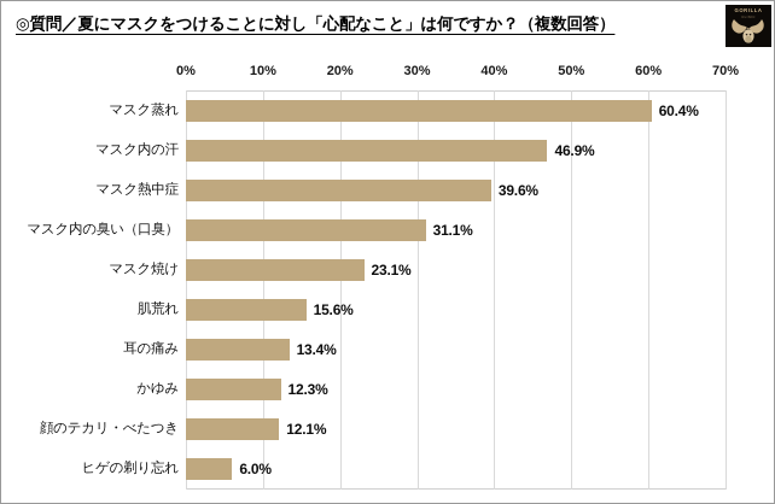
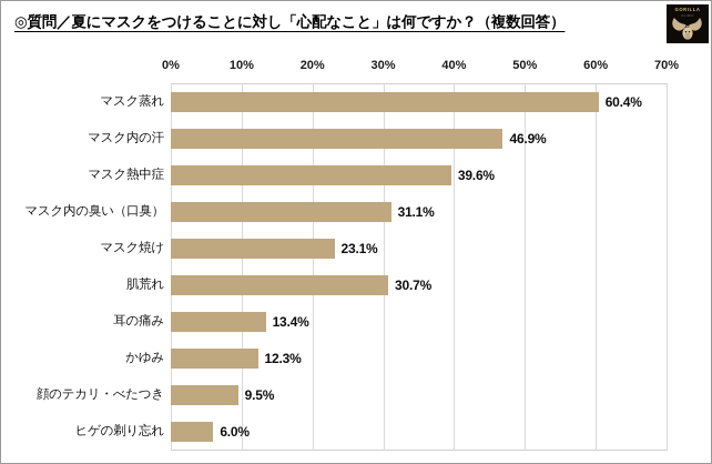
肌荒れ: 15.6% -> 30.7%
顔のテカリ・べたつき: 12.1% -> 9.5%
